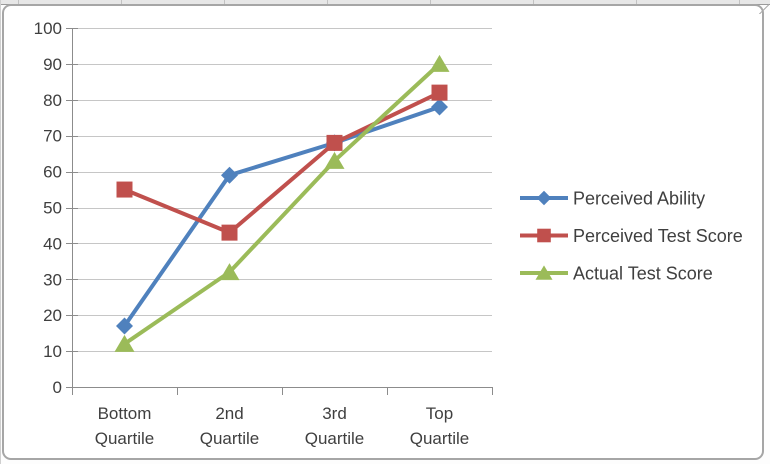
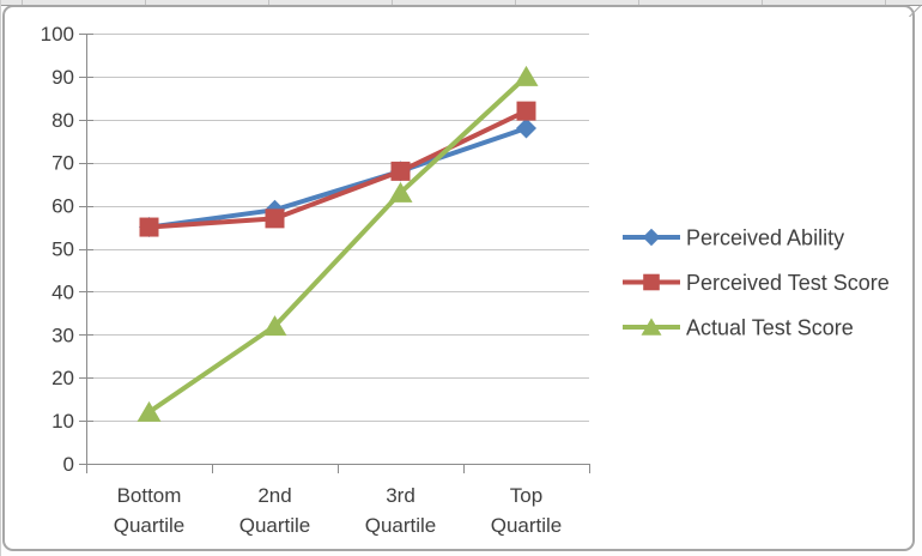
Perceived Ability/Bottom Quartile: 17 -> 55
Perceived Test Score/2nd Quartile: 43 -> 57
